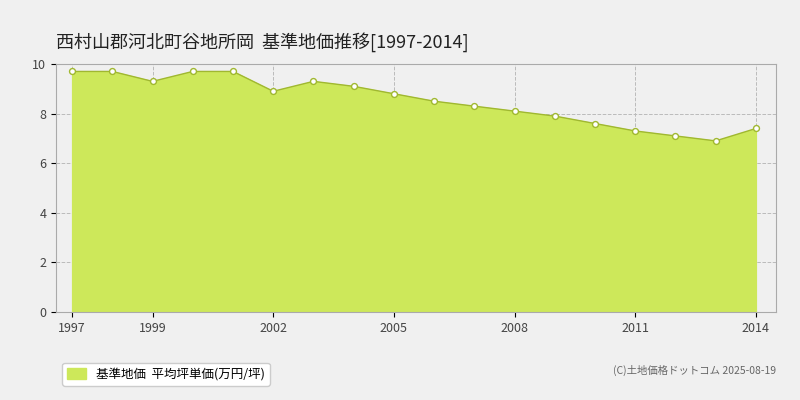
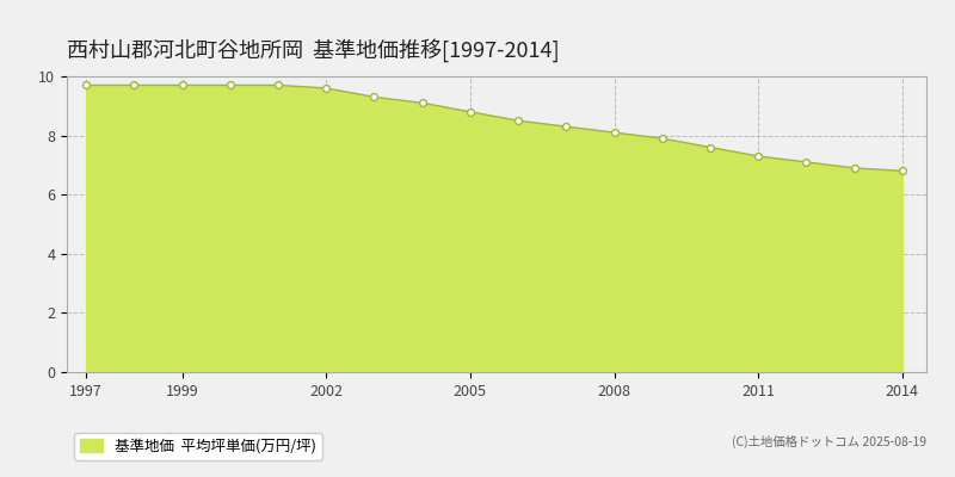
1999: 9.3 -> 9.7
2002: 8.9 -> 9.6
2014: 7.4 -> 6.8
